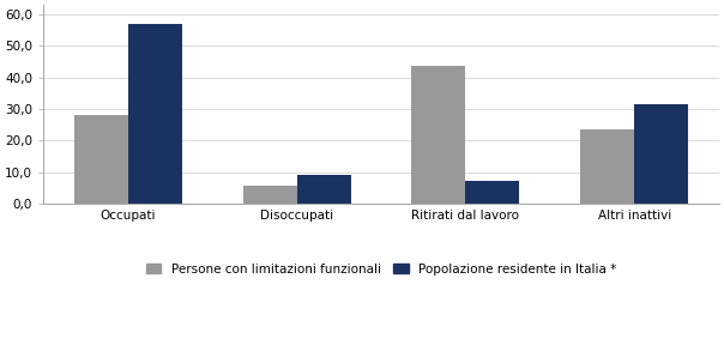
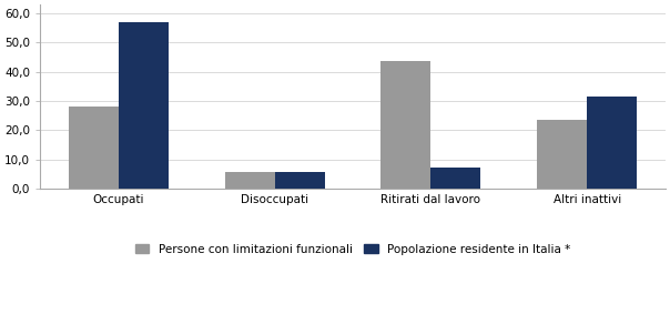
Popolazione residente in Italia */Disoccupati: 9,0 -> 5,7
